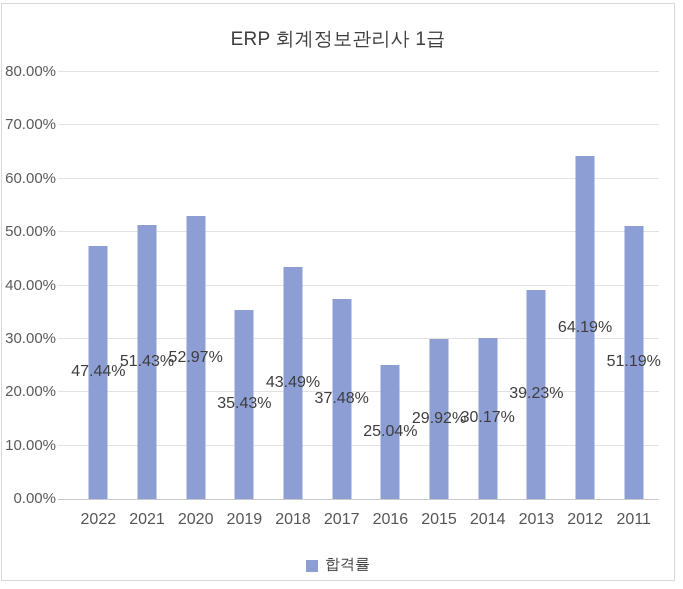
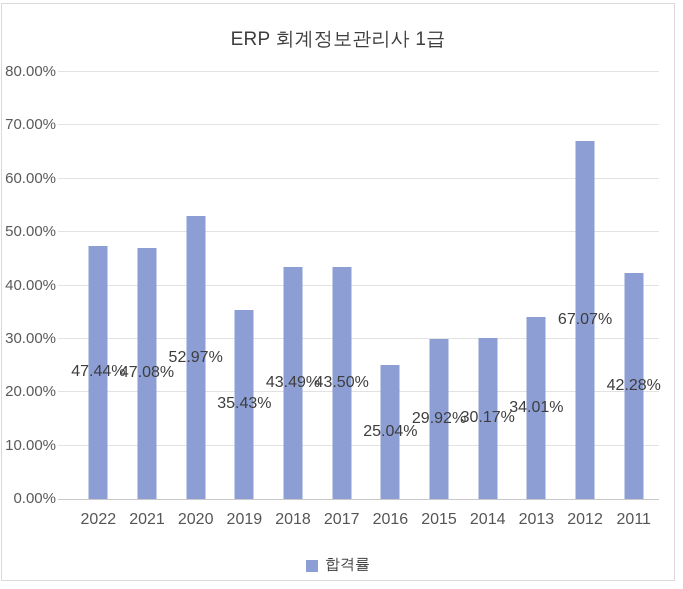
2021: 51.43% -> 47.08%
2017: 37.48% -> 43.50%
2013: 39.23% -> 34.01%
2012: 64.19% -> 67.07%
2011: 51.19% -> 42.28%
